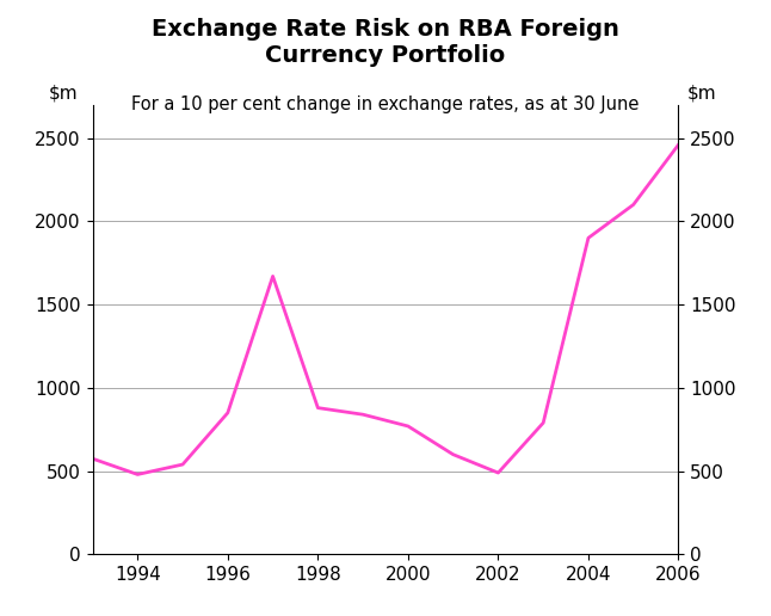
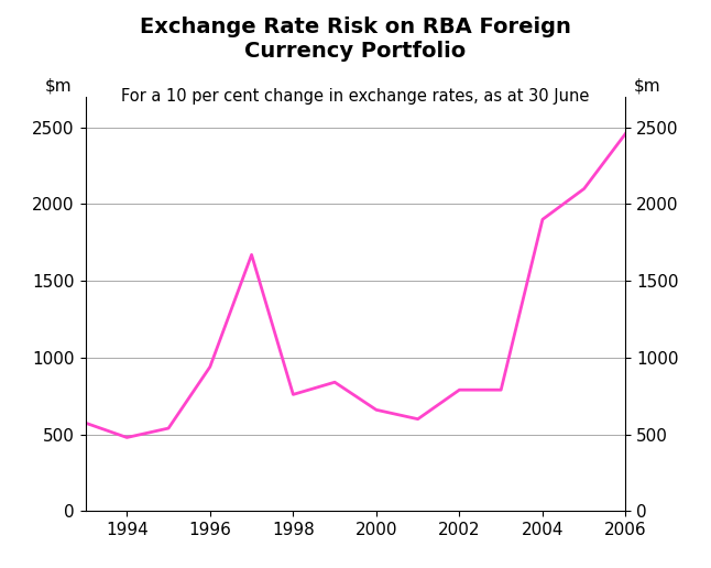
1996: 850 -> 940
1998: 880 -> 760
2000: 770 -> 660
2002: 490 -> 790
